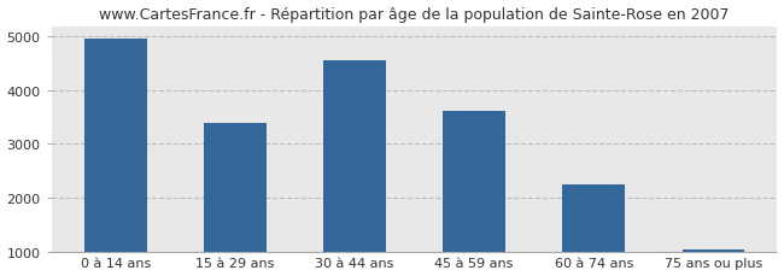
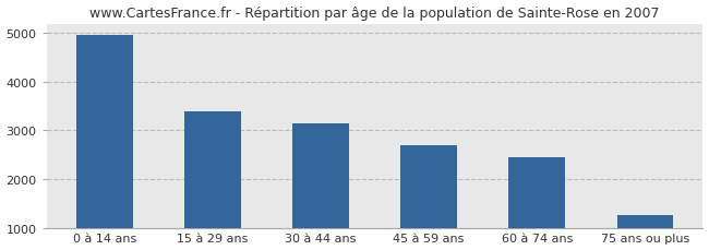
30 à 44 ans: 4560 -> 3150
45 à 59 ans: 3610 -> 2700
60 à 74 ans: 2250 -> 2450
75 ans ou plus: 1030 -> 1250
